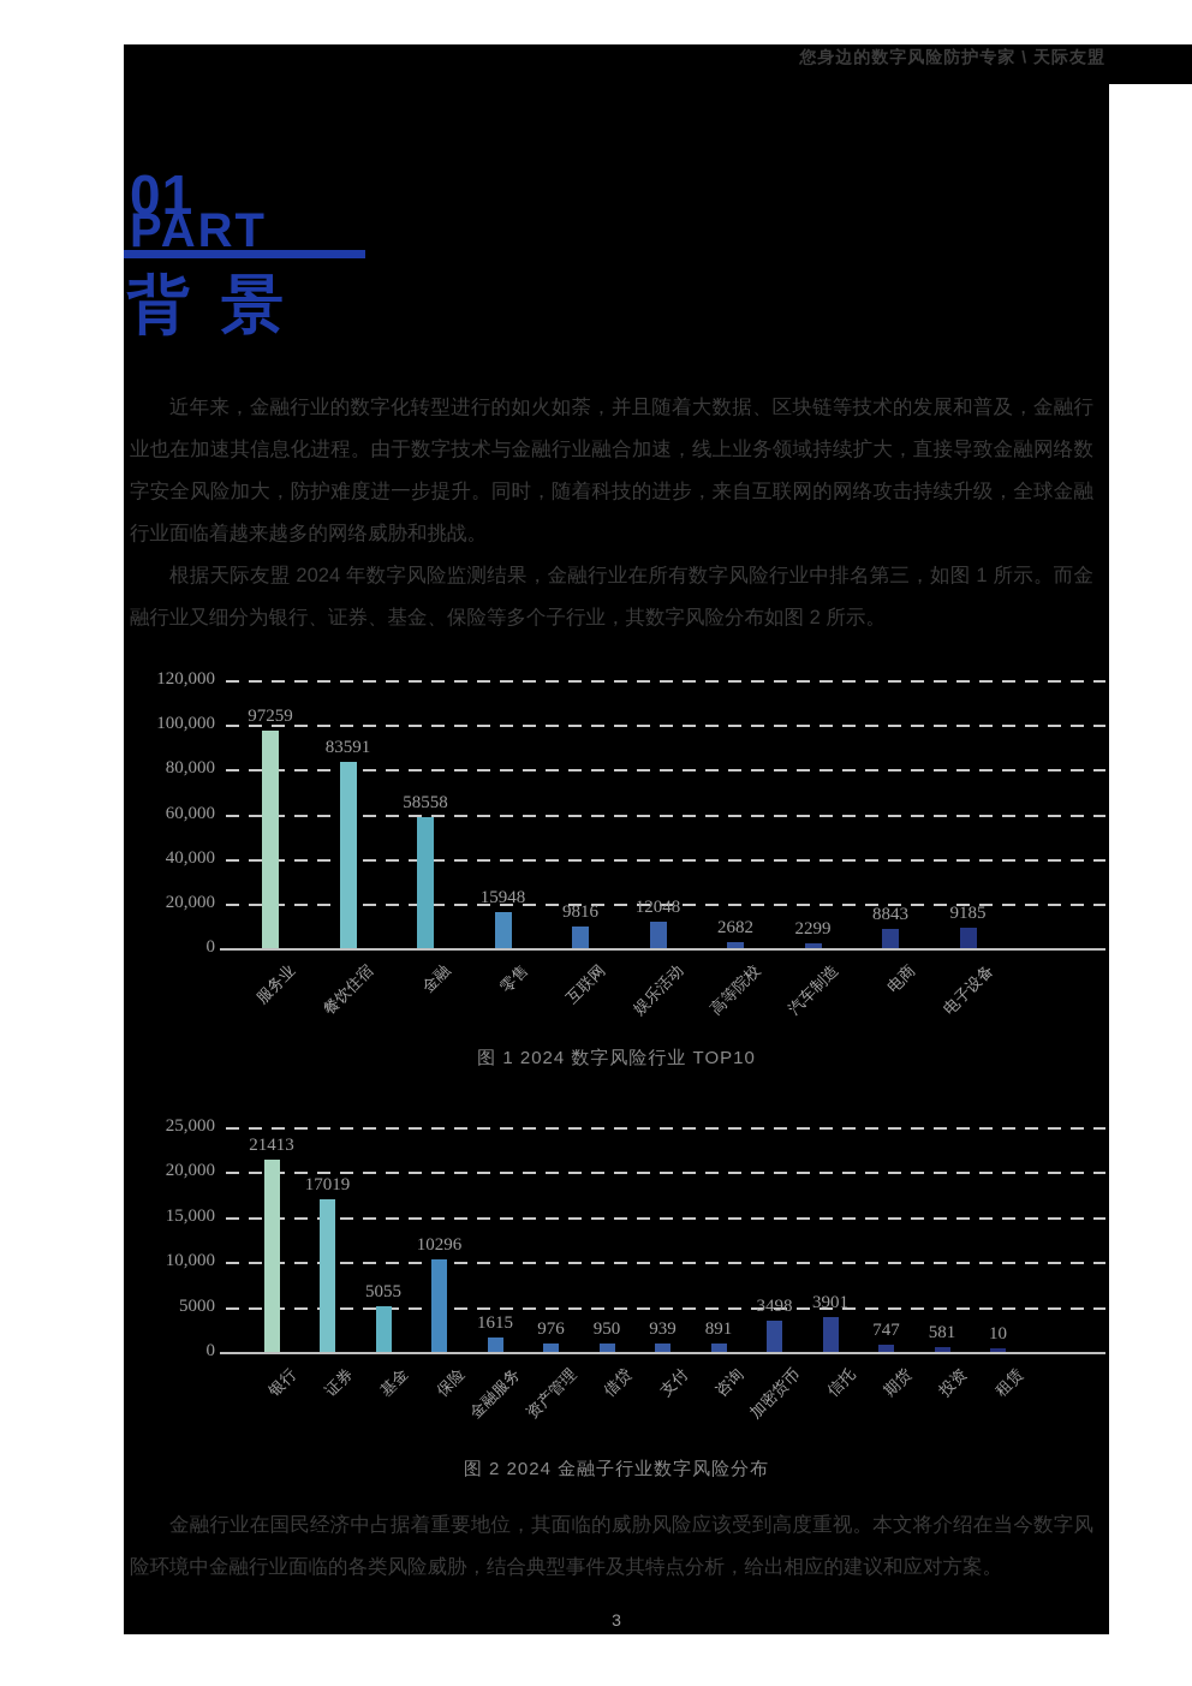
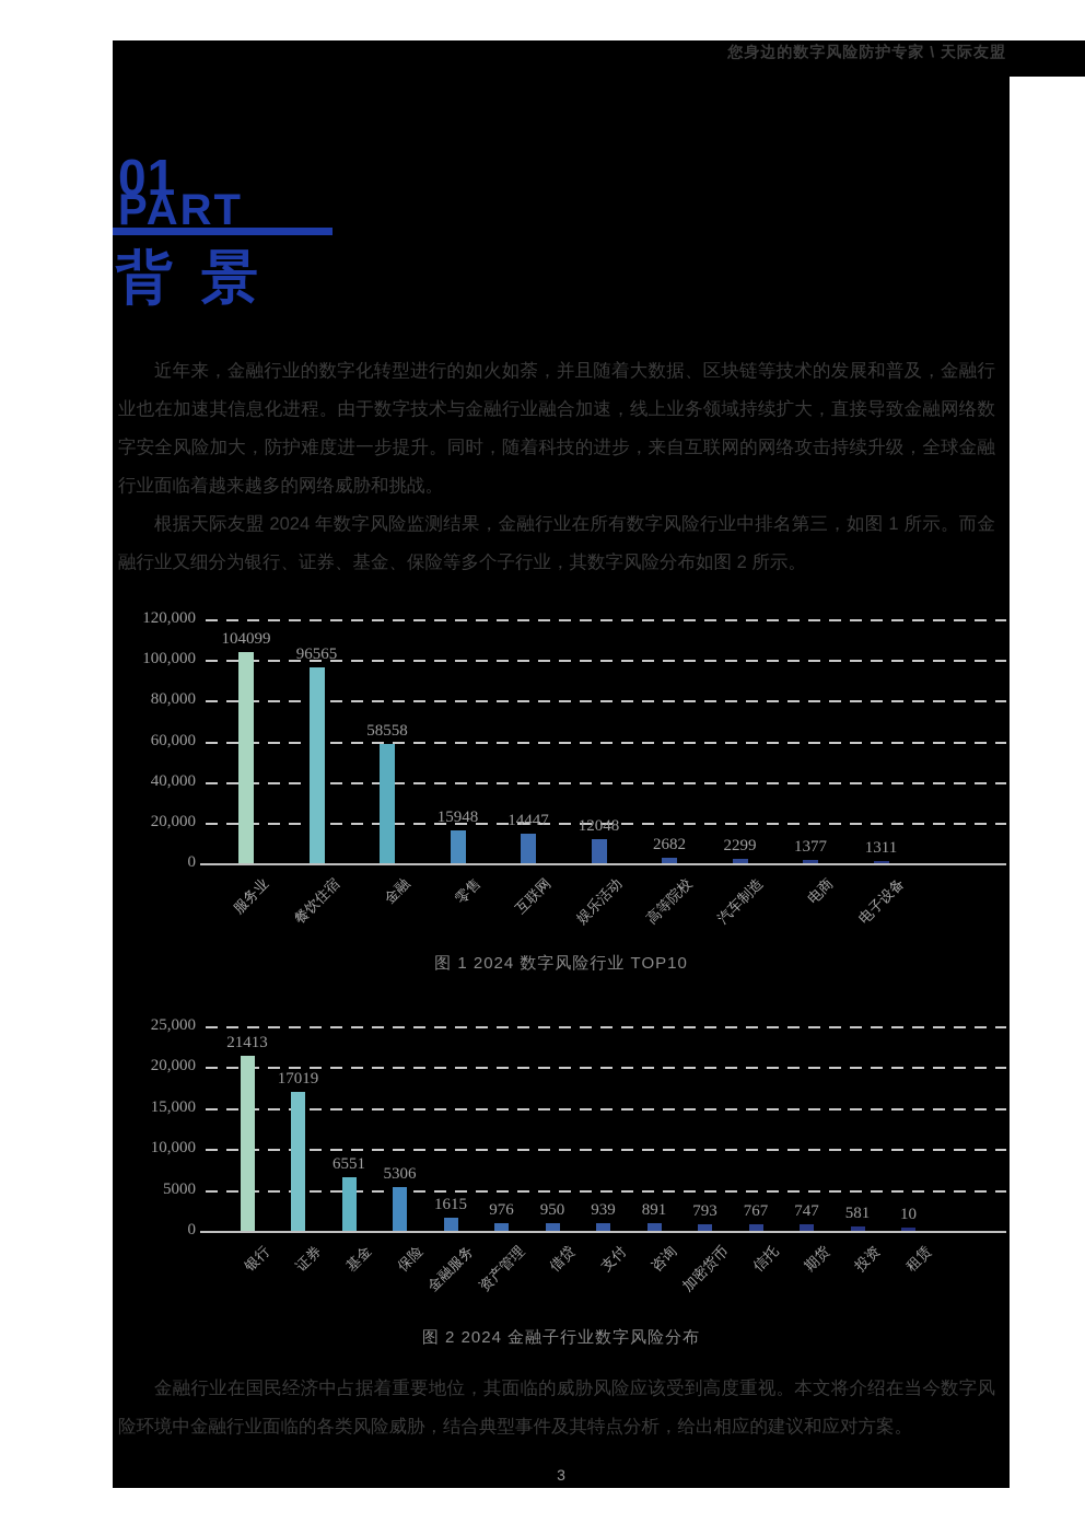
图 1 2024 数字风险行业 TOP10/服务业: 97259 -> 104099
图 1 2024 数字风险行业 TOP10/餐饮住宿: 83591 -> 96565
图 1 2024 数字风险行业 TOP10/互联网: 9816 -> 14447
图 1 2024 数字风险行业 TOP10/电商: 8843 -> 1377
图 1 2024 数字风险行业 TOP10/电子设备: 9185 -> 1311
图 2 2024 金融子行业数字风险分布/基金: 5055 -> 6551
图 2 2024 金融子行业数字风险分布/保险: 10296 -> 5306
图 2 2024 金融子行业数字风险分布/加密货币: 3498 -> 793
图 2 2024 金融子行业数字风险分布/信托: 3901 -> 767
